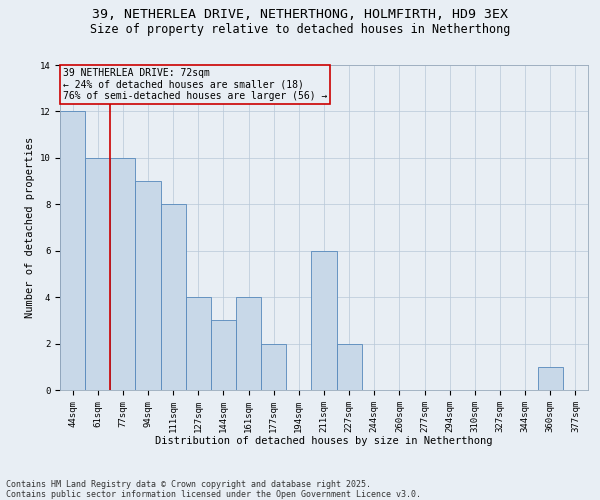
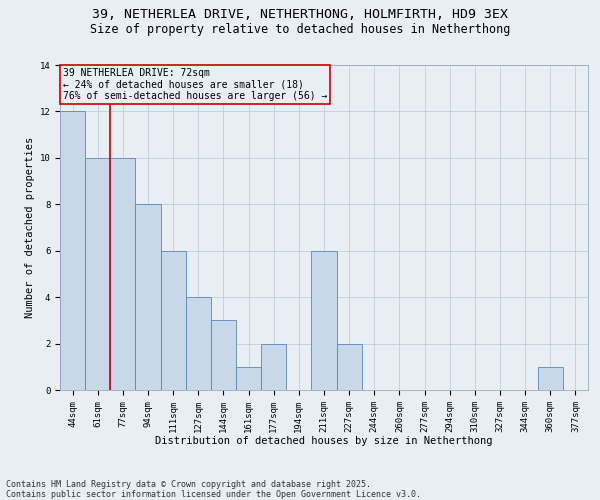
94sqm: 9 -> 8
111sqm: 8 -> 6
161sqm: 4 -> 1
